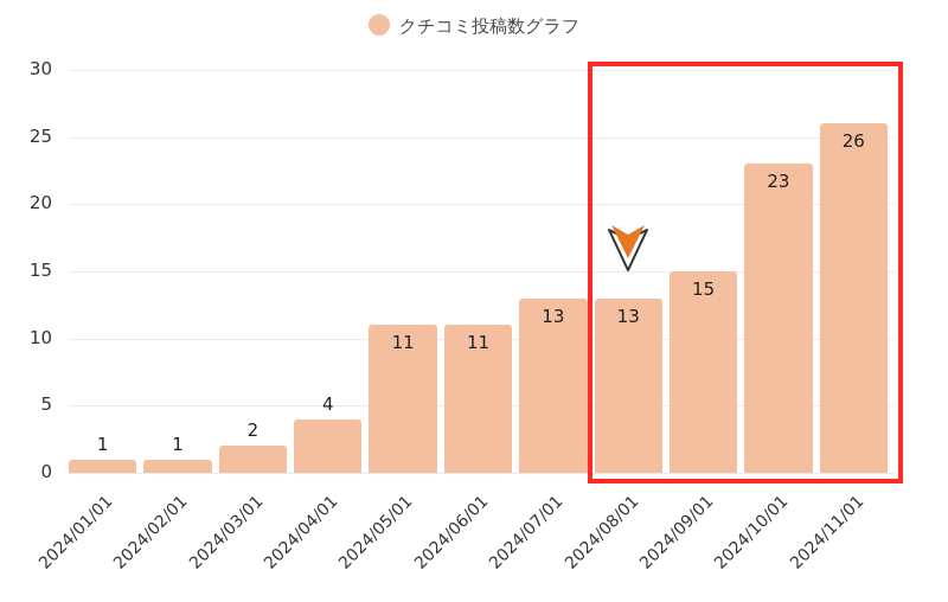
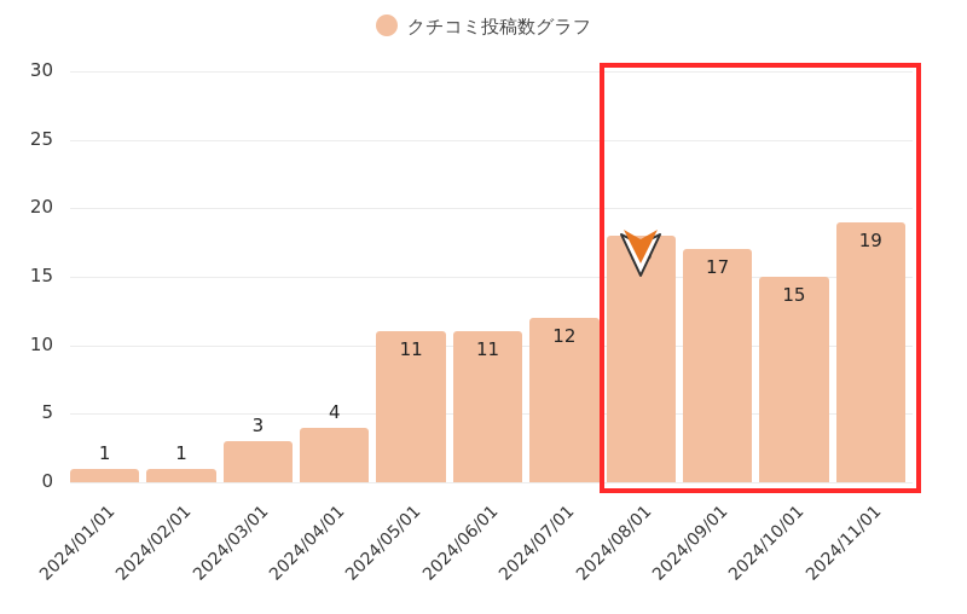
2024/03/01: 2 -> 3
2024/07/01: 13 -> 12
2024/08/01: 13 -> 18
2024/09/01: 15 -> 17
2024/10/01: 23 -> 15
2024/11/01: 26 -> 19
